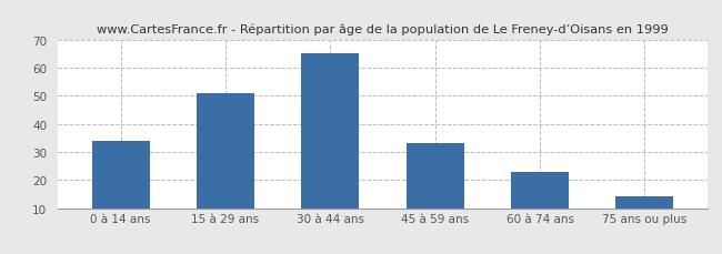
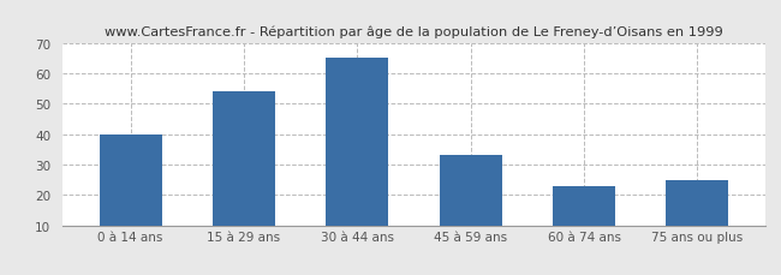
0 à 14 ans: 34 -> 40
15 à 29 ans: 51 -> 54
75 ans ou plus: 14 -> 25
